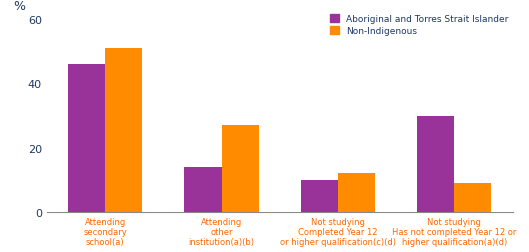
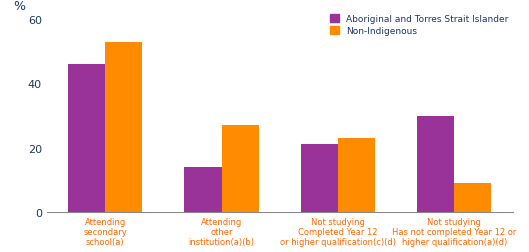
Non-Indigenous/Attending secondary school(a): 51 -> 53
Aboriginal and Torres Strait Islander/Not studying Completed Year 12 or higher qualification(c)(d): 10 -> 21
Non-Indigenous/Not studying Completed Year 12 or higher qualification(c)(d): 12 -> 23
